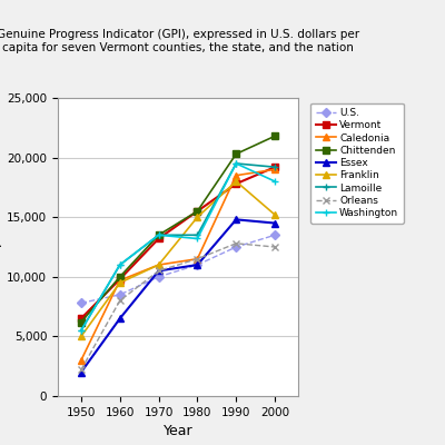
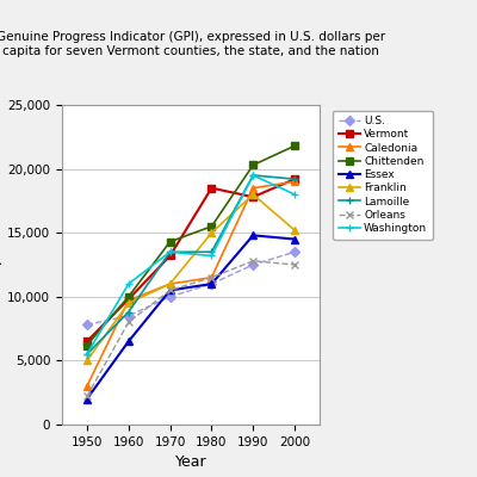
Lamoille/1960: 11,000 -> 8,800
Chittenden/1970: 13,500 -> 14,300
Vermont/1980: 15,500 -> 18,500
